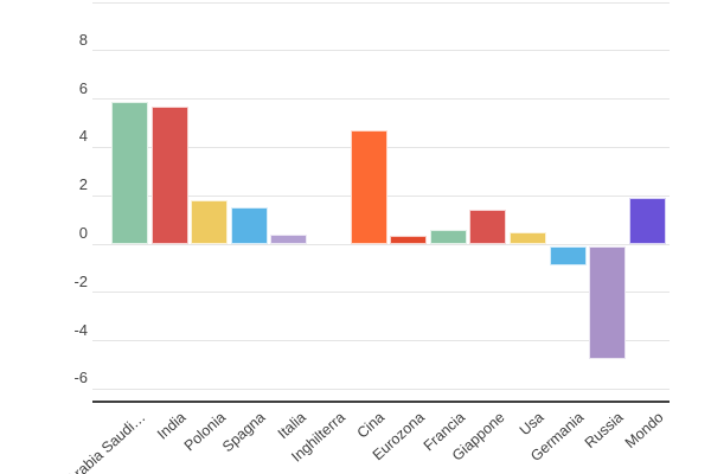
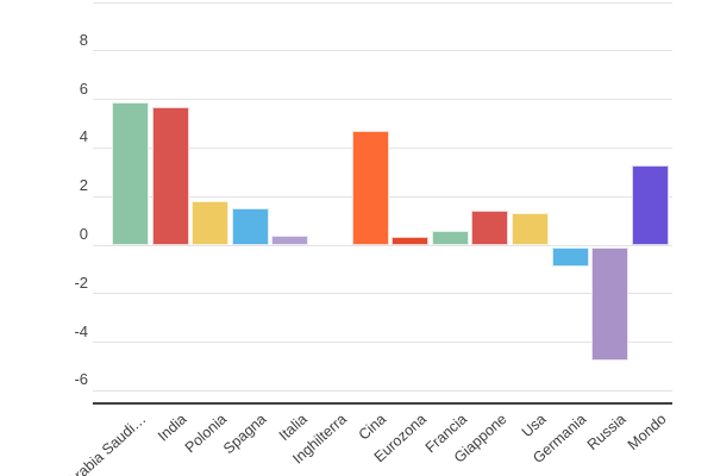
Usa: 0.5 -> 1.3
Mondo: 1.9 -> 3.3
